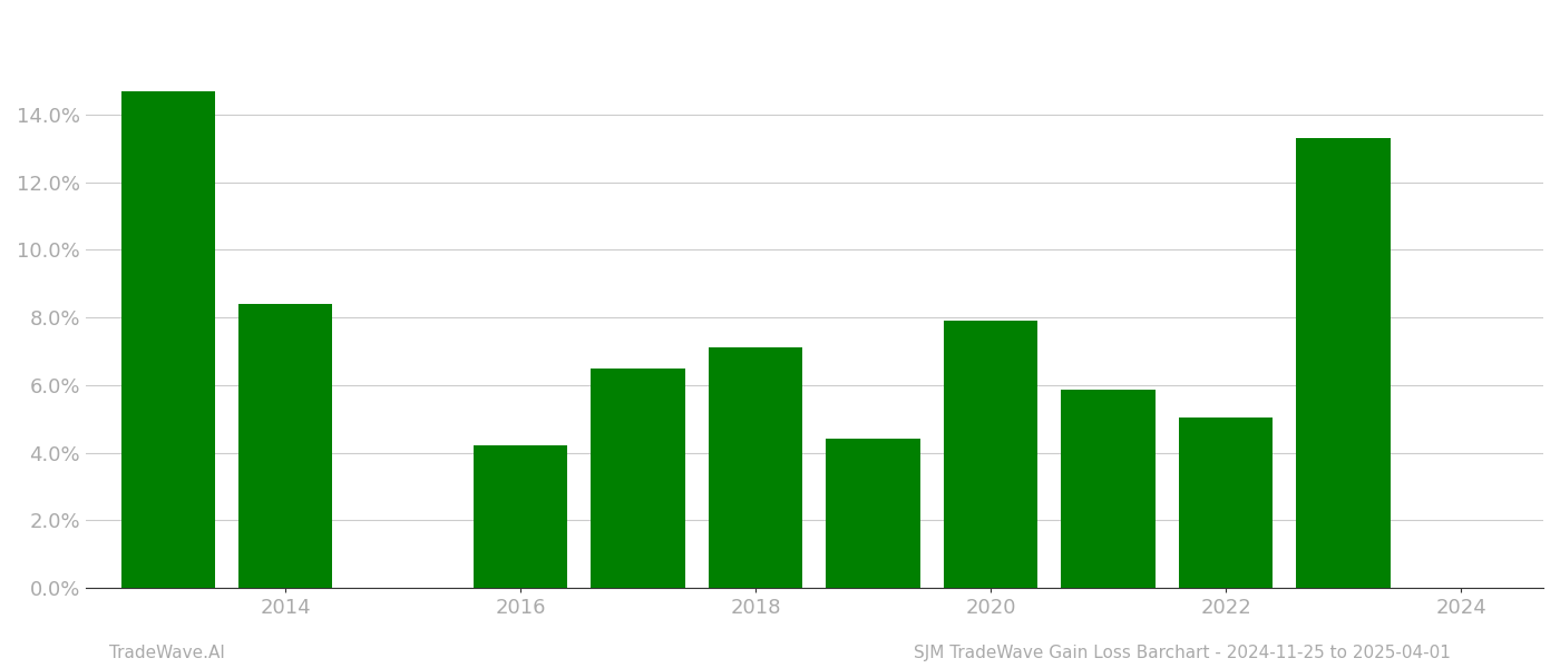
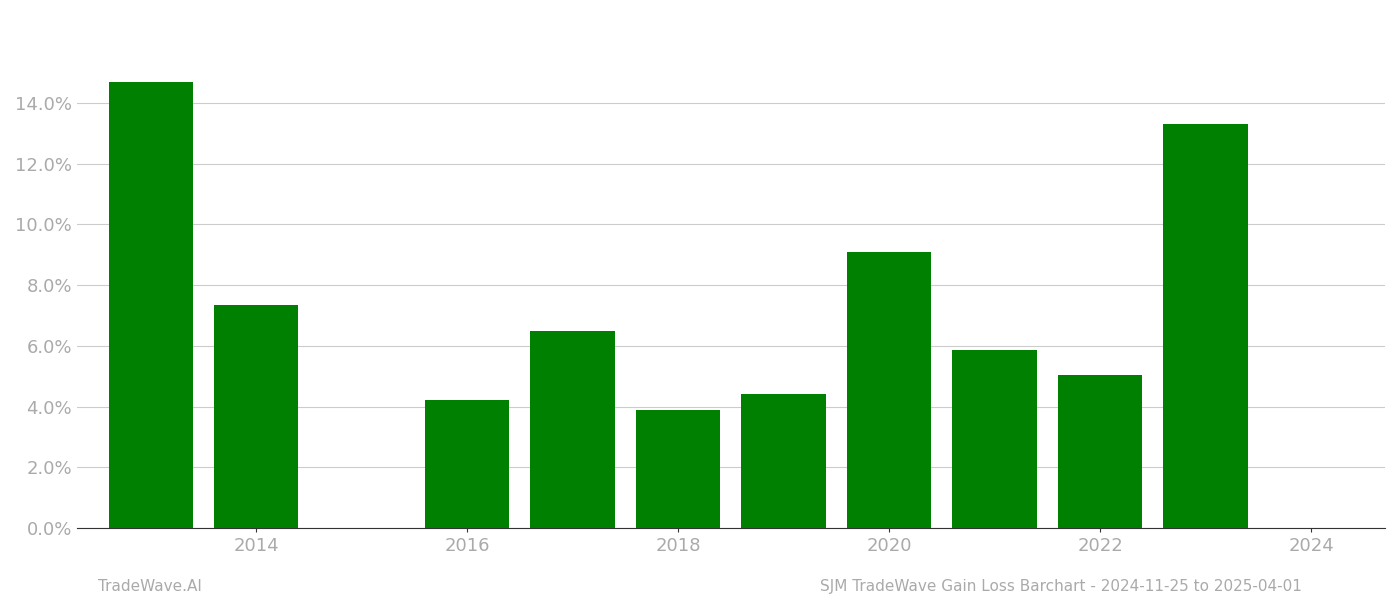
2014: 8.40% -> 7.35%
2018: 7.10% -> 3.90%
2020: 7.90% -> 9.10%
